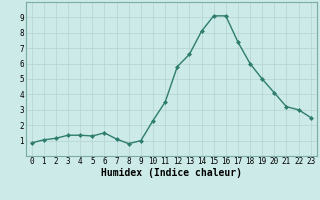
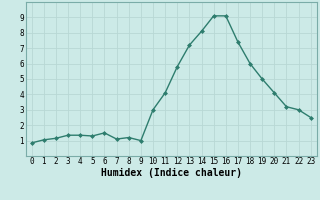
8: 0.8 -> 1.2
10: 2.3 -> 3.0
11: 3.5 -> 4.1
13: 6.6 -> 7.2
